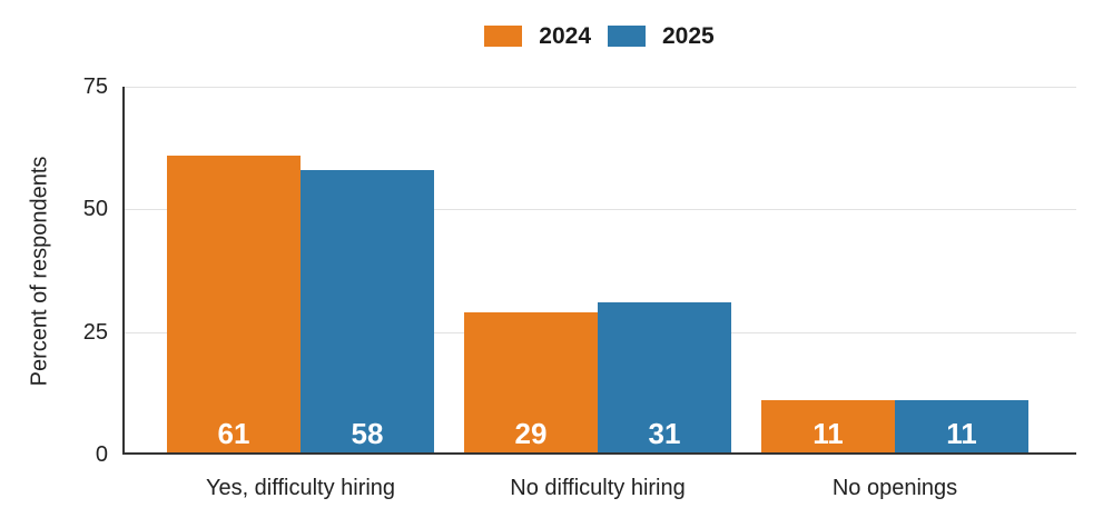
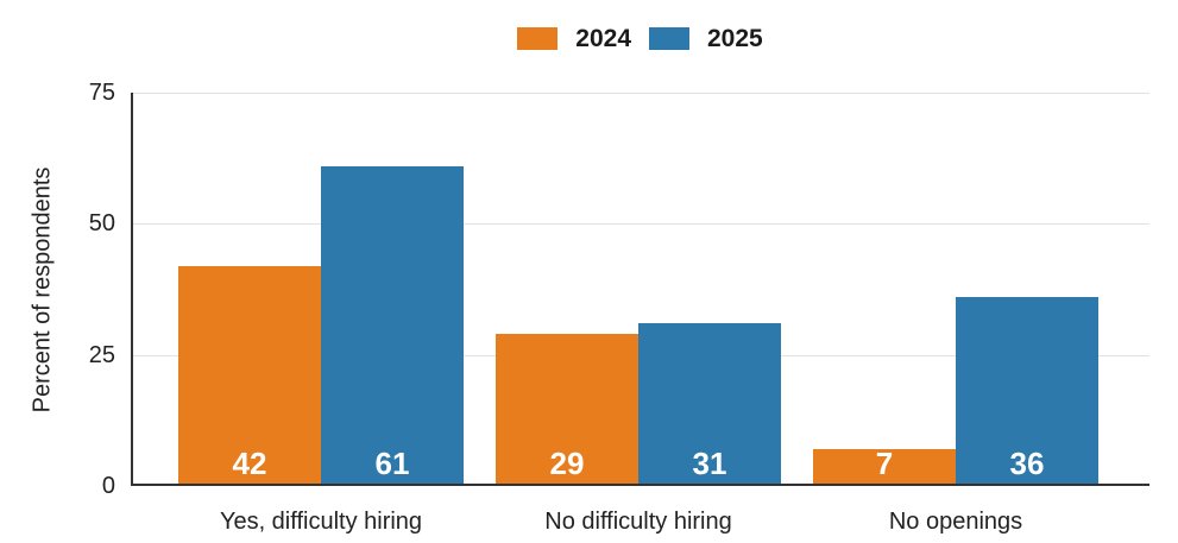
2024/Yes, difficulty hiring: 61 -> 42
2025/Yes, difficulty hiring: 58 -> 61
2024/No openings: 11 -> 7
2025/No openings: 11 -> 36
